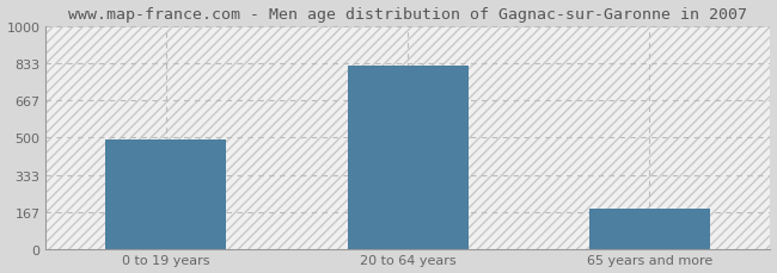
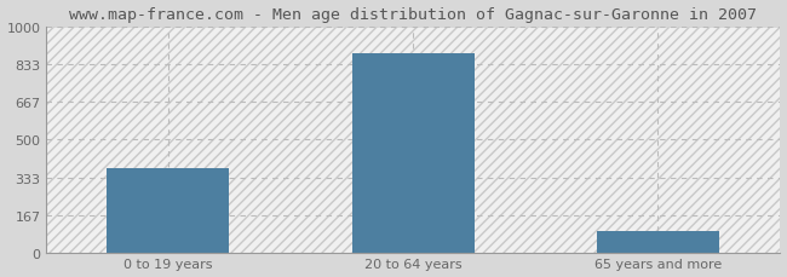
0 to 19 years: 490 -> 380
20 to 64 years: 820 -> 880
65 years and more: 180 -> 100
